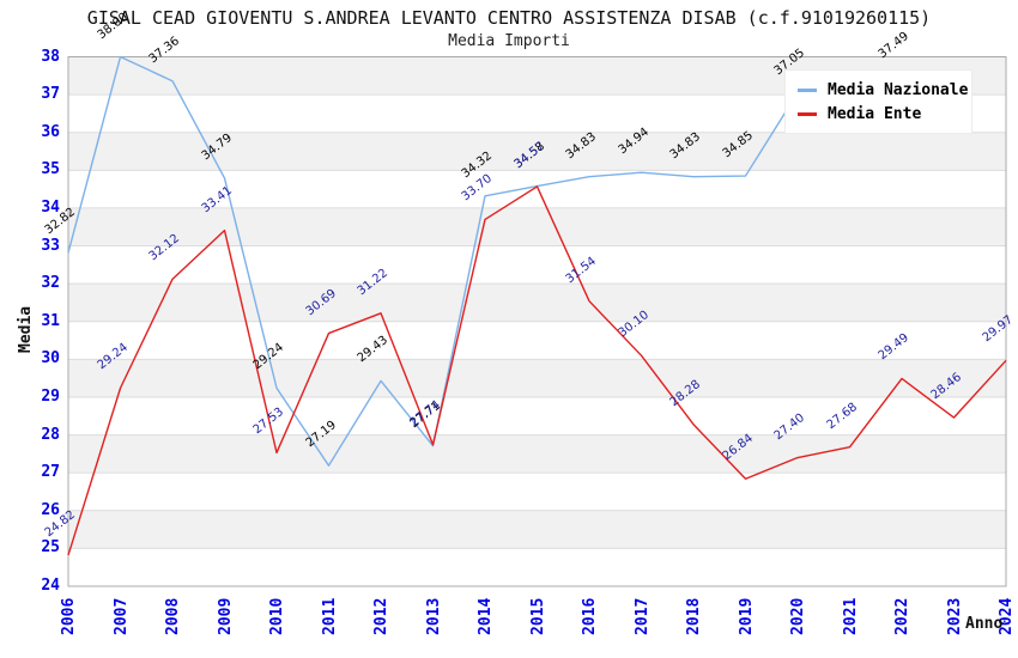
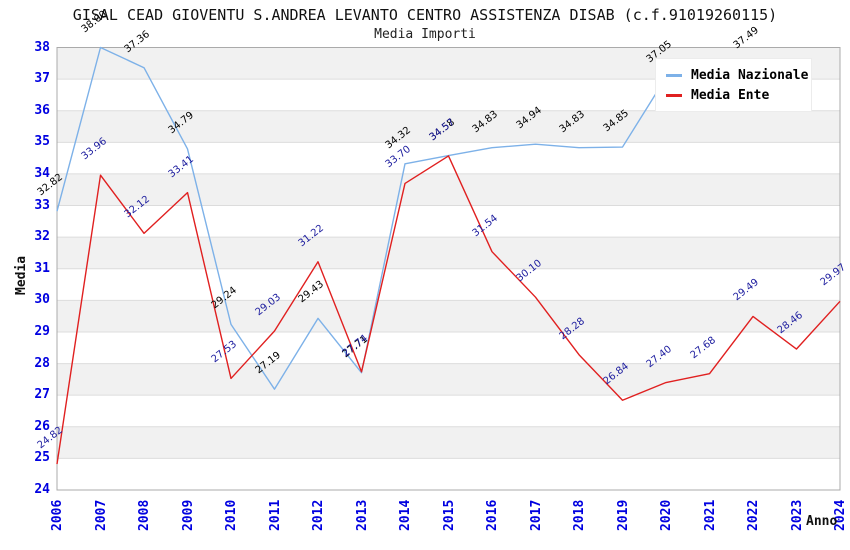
Media Ente/2007: 29.24 -> 33.96
Media Ente/2011: 30.69 -> 29.03
